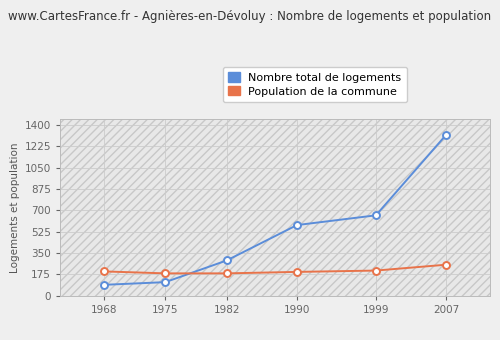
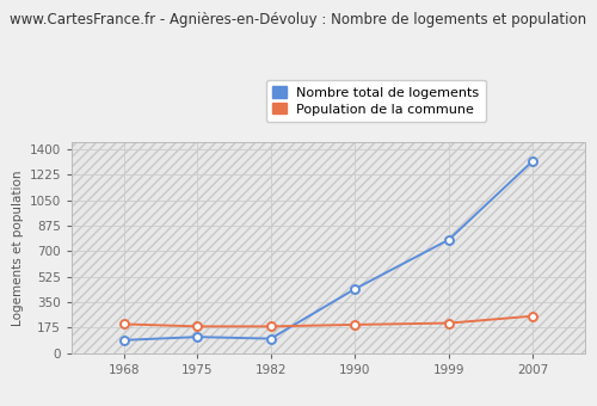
Nombre total de logements/1982: 290 -> 100
Nombre total de logements/1990: 580 -> 440
Nombre total de logements/1999: 660 -> 780
